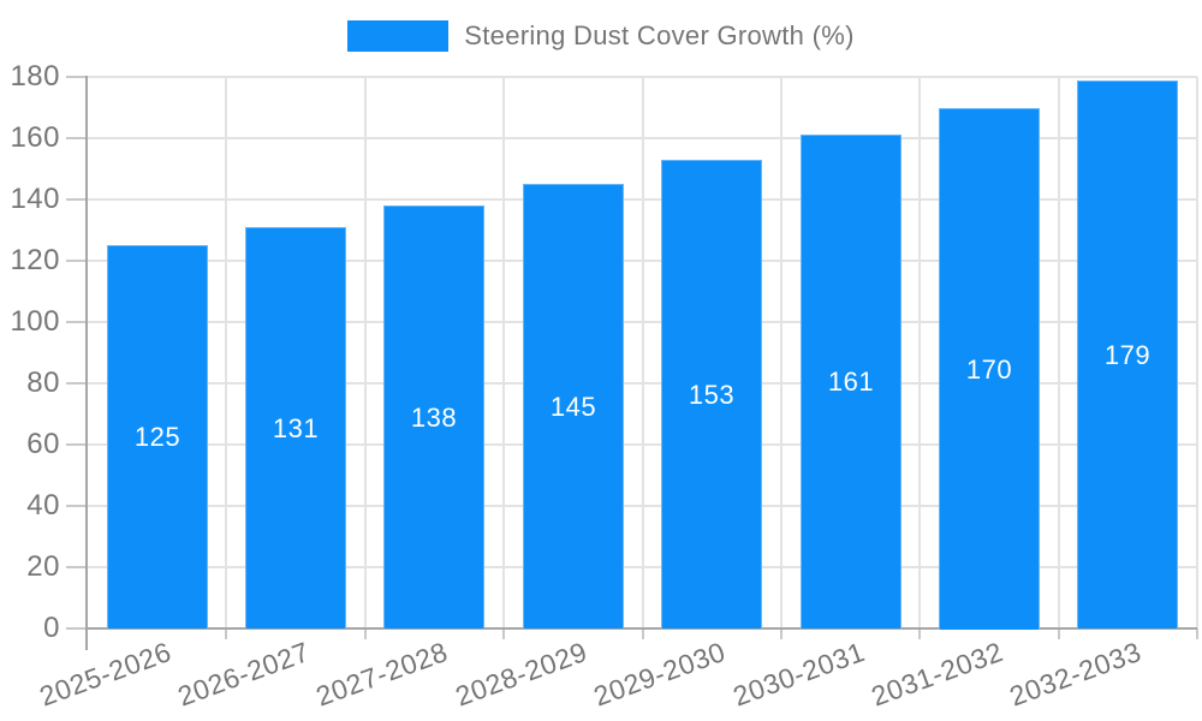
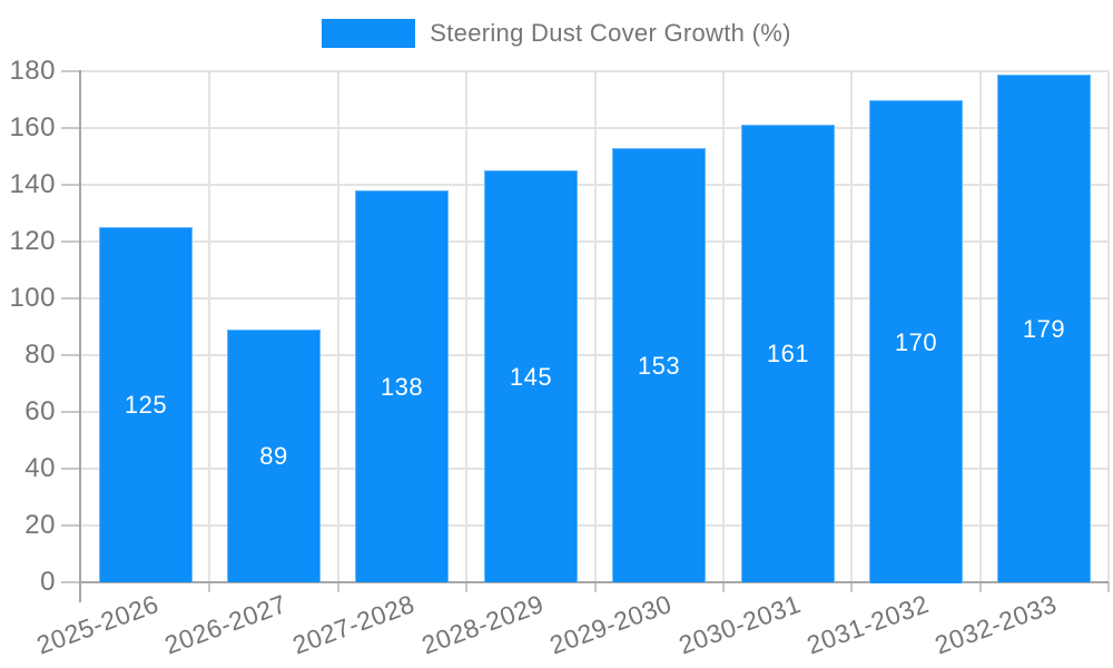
2026-2027: 131 -> 89
